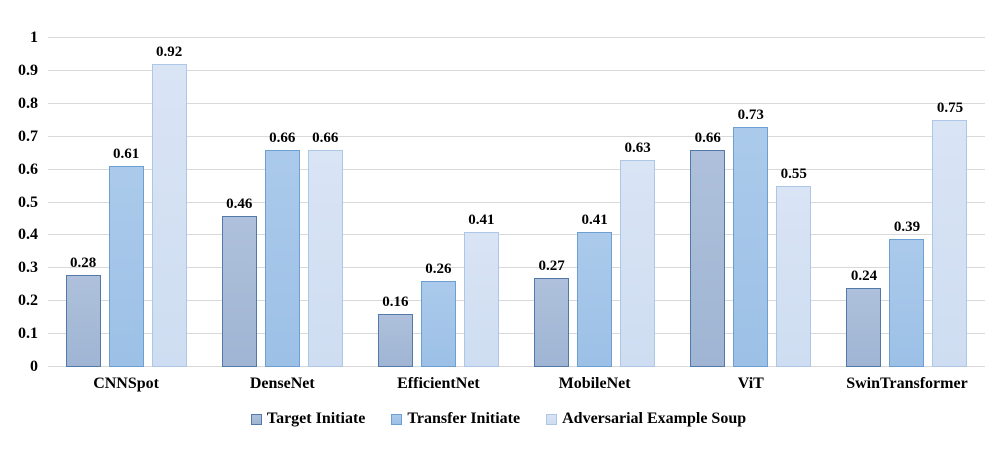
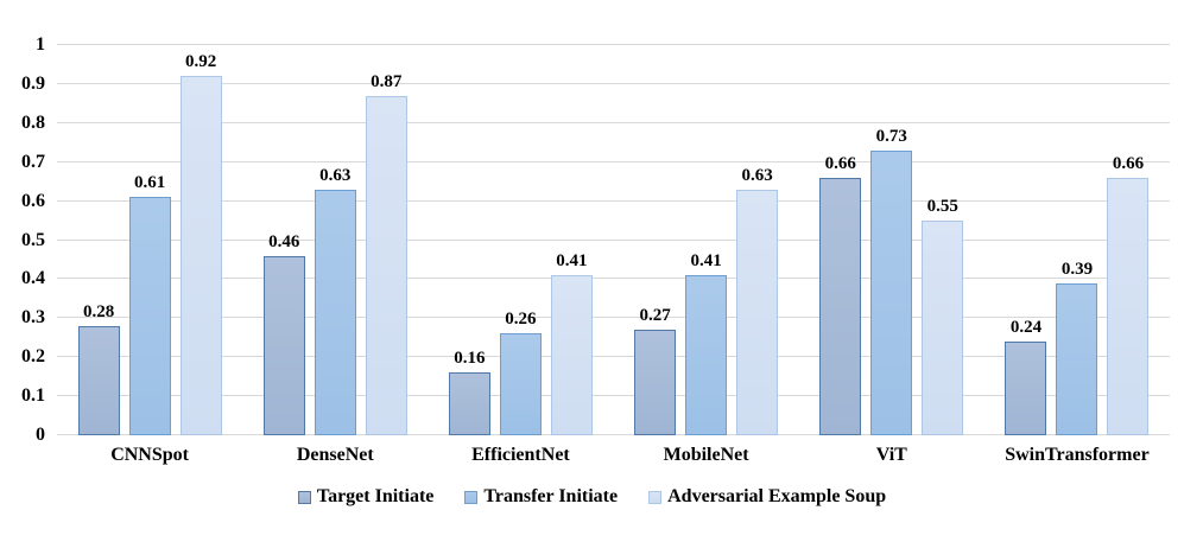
Transfer Initiate/DenseNet: 0.66 -> 0.63
Adversarial Example Soup/DenseNet: 0.66 -> 0.87
Adversarial Example Soup/SwinTransformer: 0.75 -> 0.66
